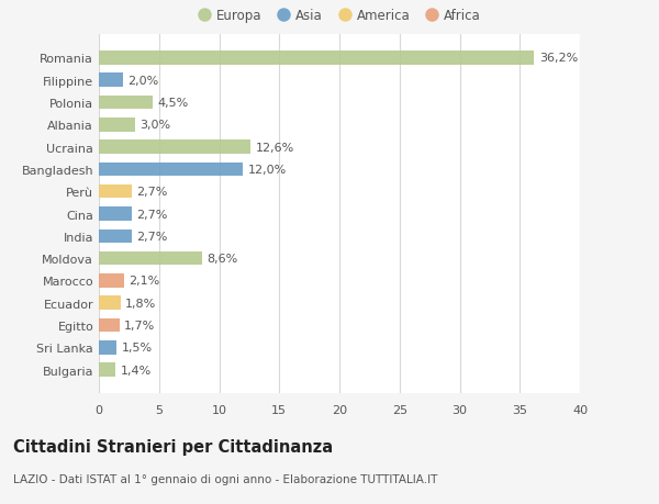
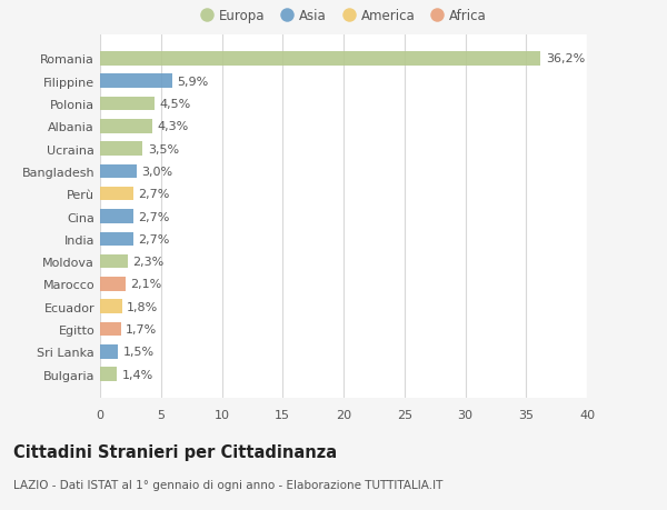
Filippine: 2,0% -> 5,9%
Albania: 3,0% -> 4,3%
Ucraina: 12,6% -> 3,5%
Bangladesh: 12,0% -> 3,0%
Moldova: 8,6% -> 2,3%
